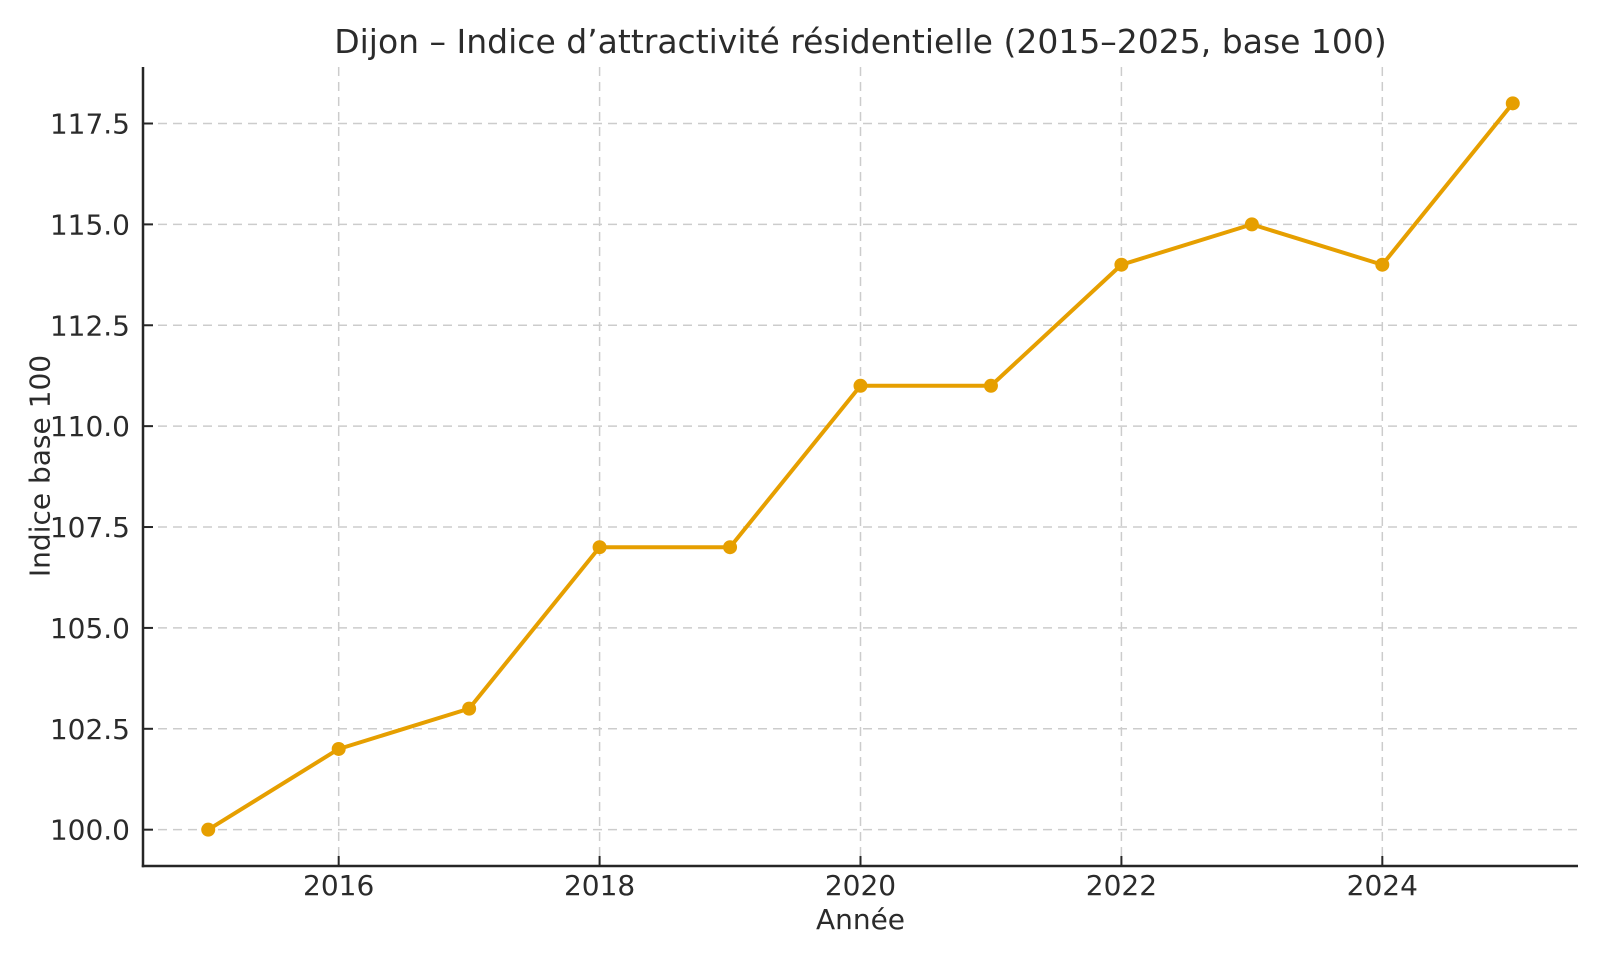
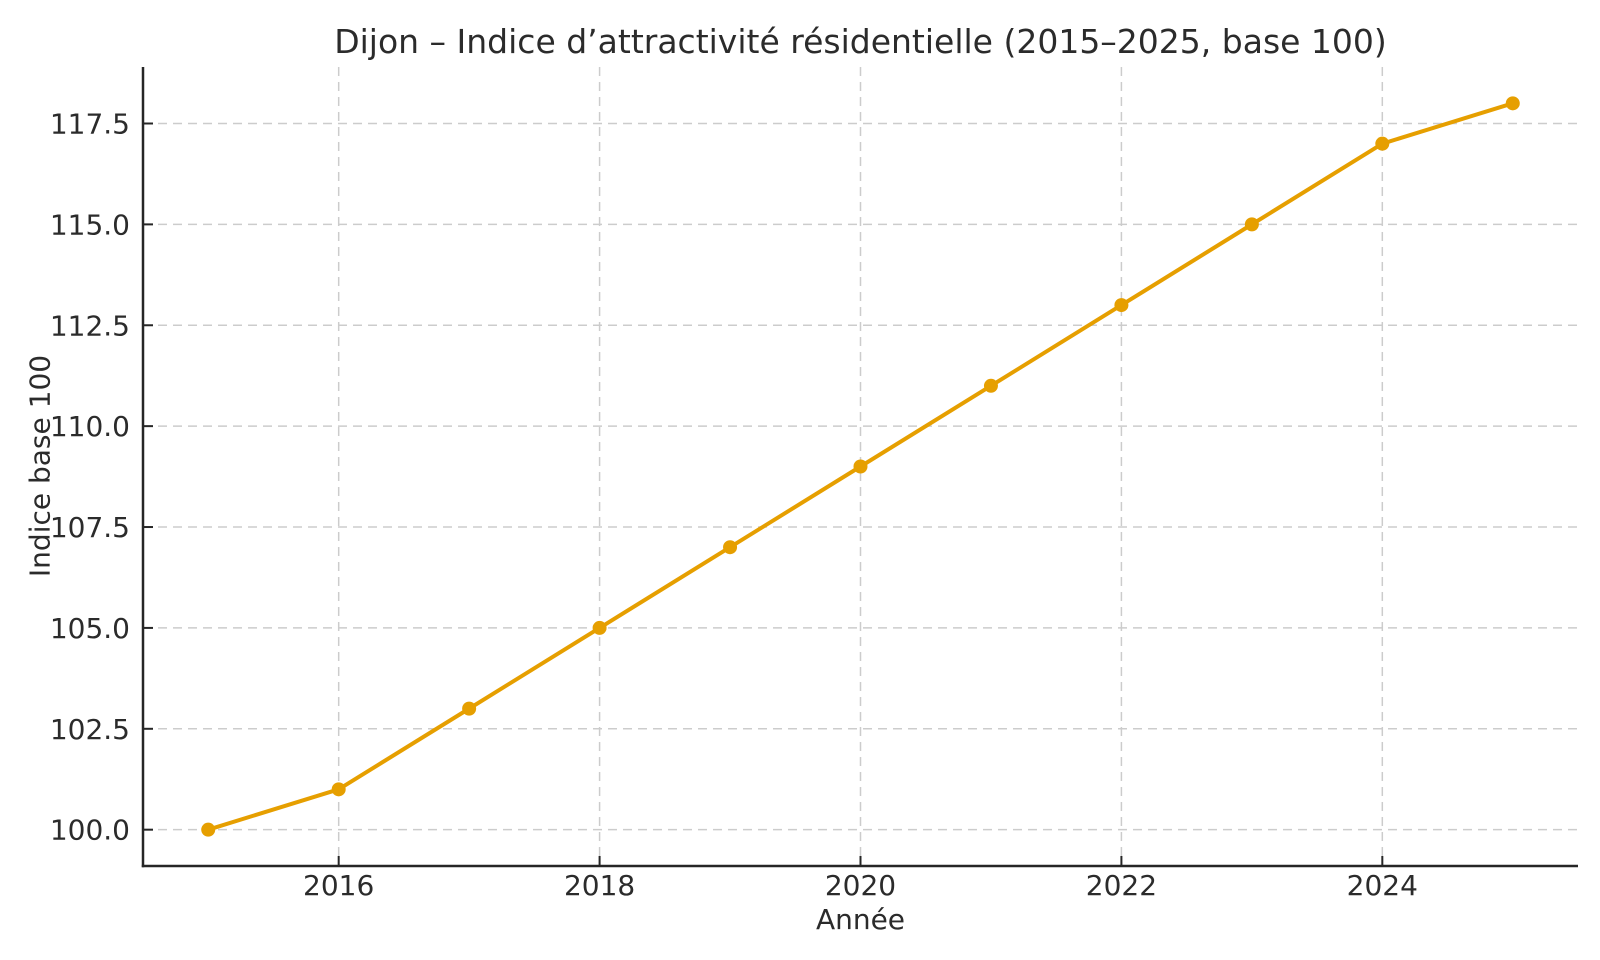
2016: 102 -> 101
2018: 107 -> 105
2020: 111 -> 109
2022: 114 -> 113
2024: 114 -> 117
